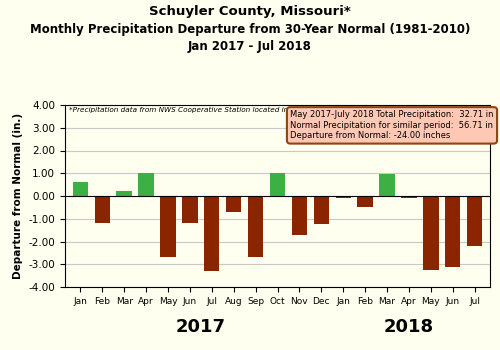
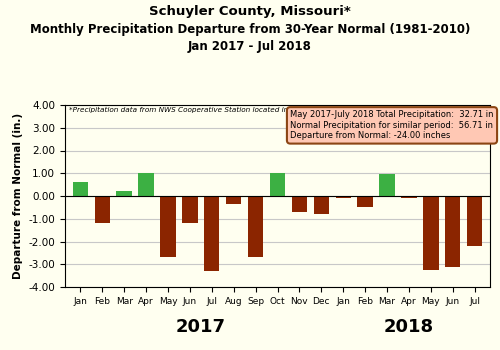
Aug: -0.70 -> -0.35
Nov: -1.70 -> -0.70
Dec: -1.25 -> -0.80
